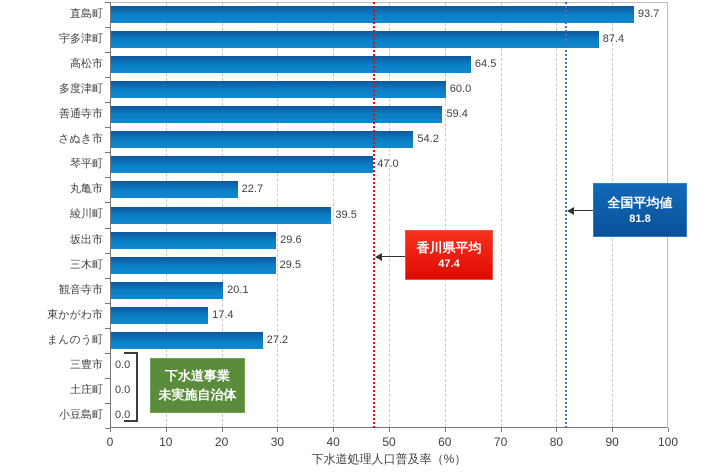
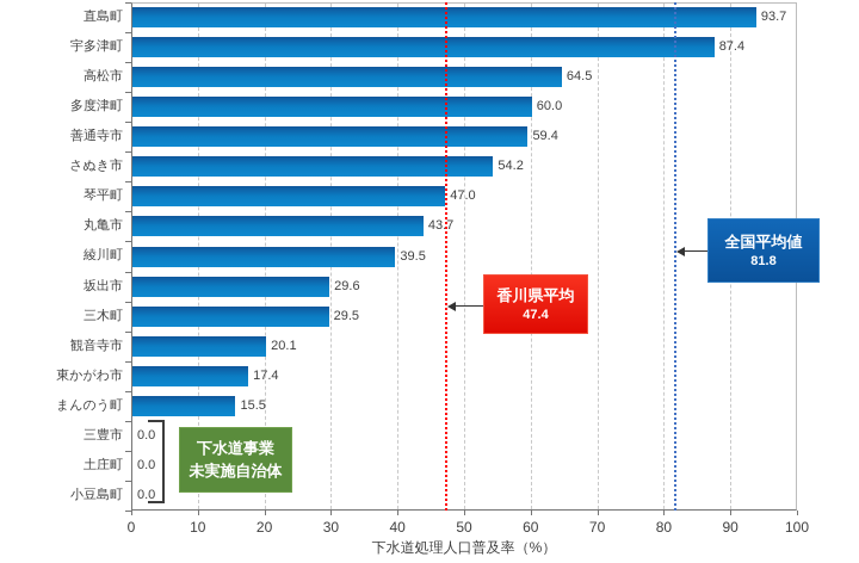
丸亀市: 22.7 -> 43.7
まんのう町: 27.2 -> 15.5
